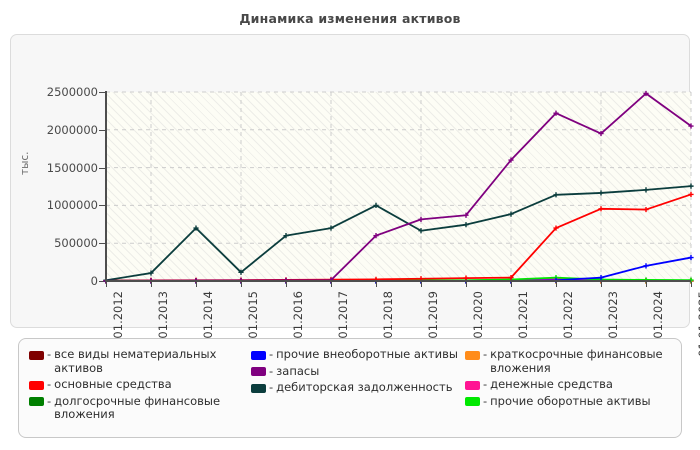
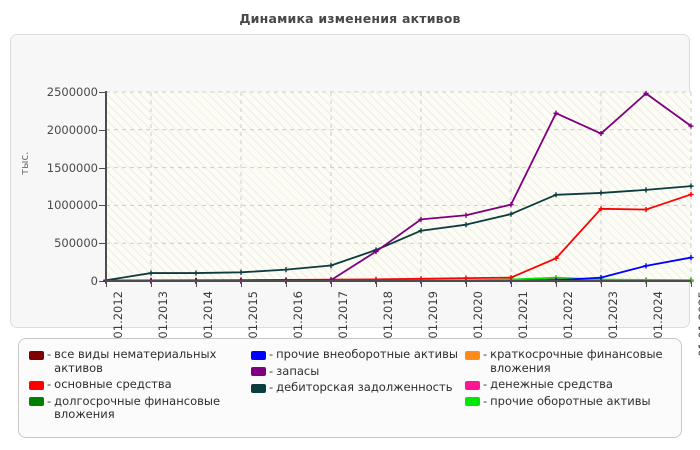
дебиторская задолженность/01.01.2014: 700000 -> 100000
дебиторская задолженность/01.01.2016: 600000 -> 200000
дебиторская задолженность/01.01.2017: 700000 -> 200000
запасы/01.01.2018: 600000 -> 400000
дебиторская задолженность/01.01.2018: 1000000 -> 400000
запасы/01.01.2021: 1600000 -> 1000000
основные средства/01.01.2022: 700000 -> 300000
